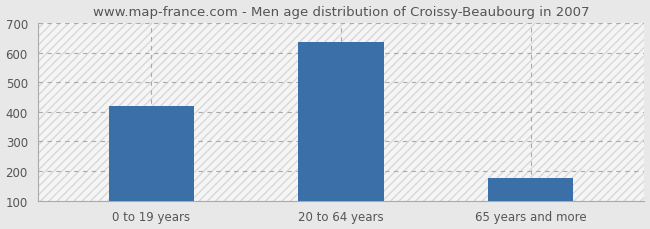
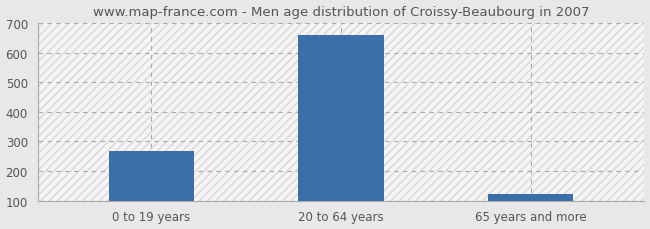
0 to 19 years: 420 -> 268
20 to 64 years: 635 -> 660
65 years and more: 175 -> 123
